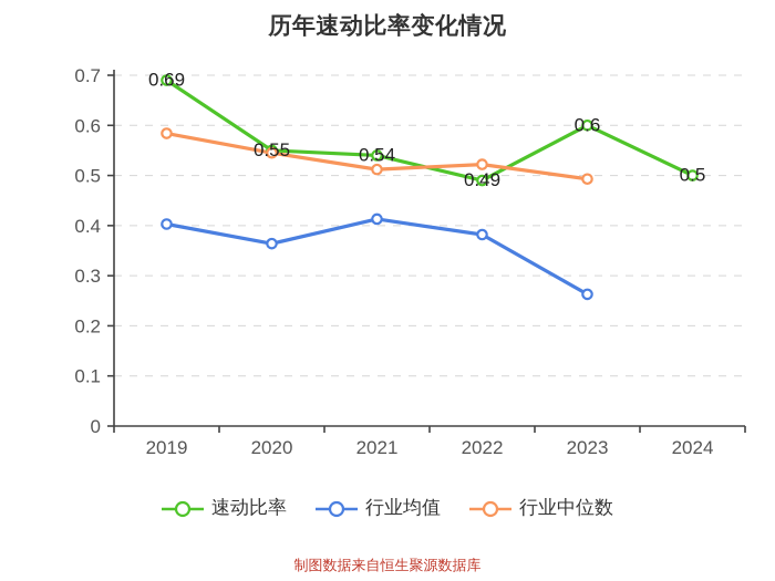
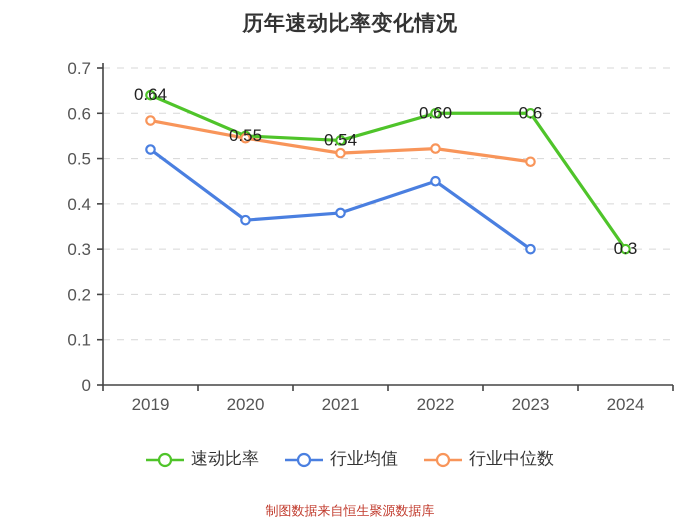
速动比率/2019: 0.69 -> 0.64
行业均值/2019: 0.40 -> 0.52
行业均值/2021: 0.41 -> 0.38
速动比率/2022: 0.49 -> 0.60
行业均值/2022: 0.38 -> 0.45
行业均值/2023: 0.26 -> 0.30
速动比率/2024: 0.5 -> 0.3
